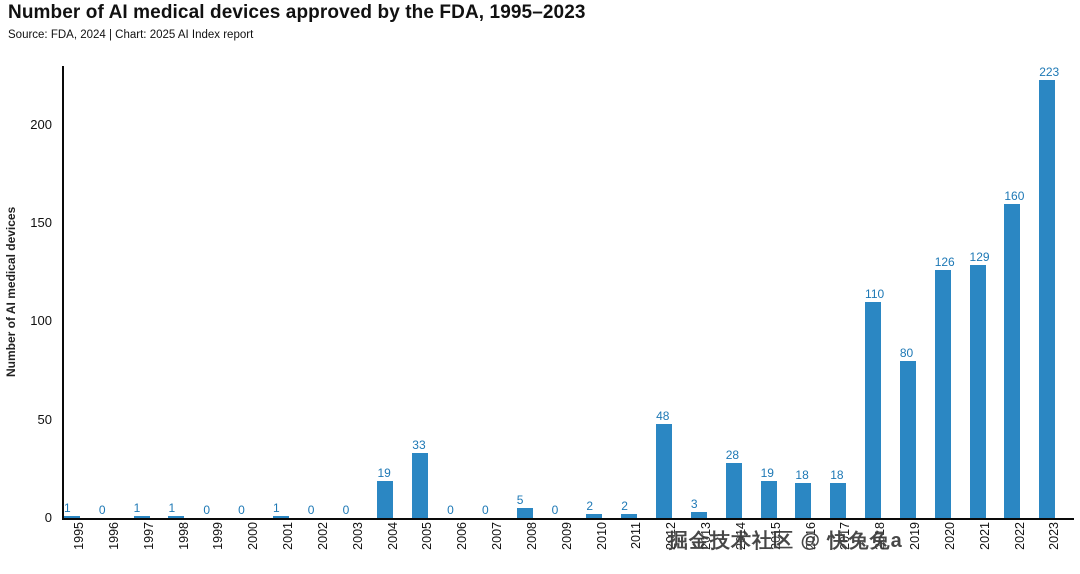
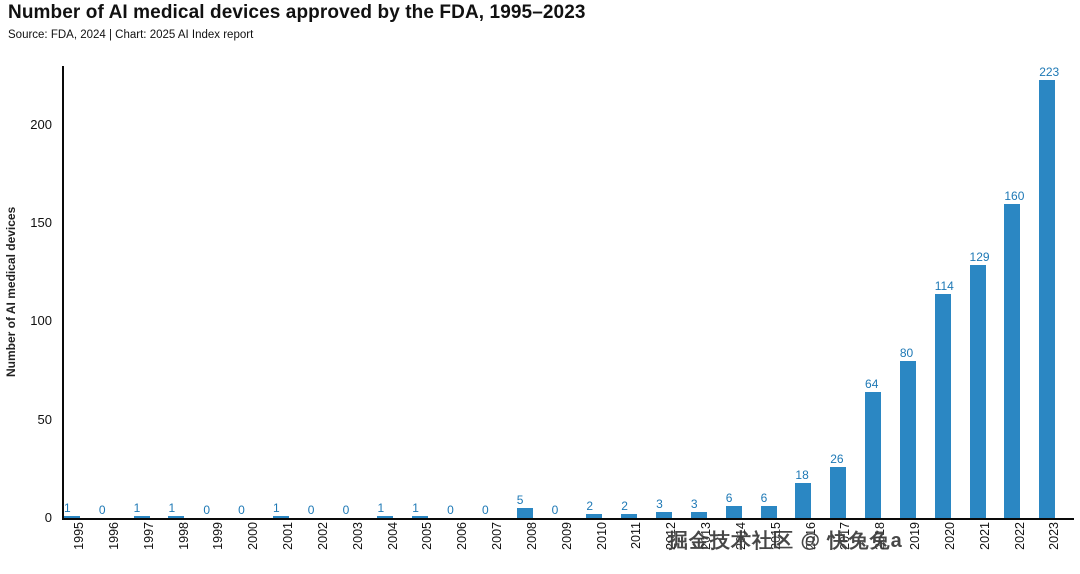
2004: 19 -> 1
2005: 33 -> 1
2012: 48 -> 3
2014: 28 -> 6
2015: 19 -> 6
2017: 18 -> 26
2018: 110 -> 64
2020: 126 -> 114
